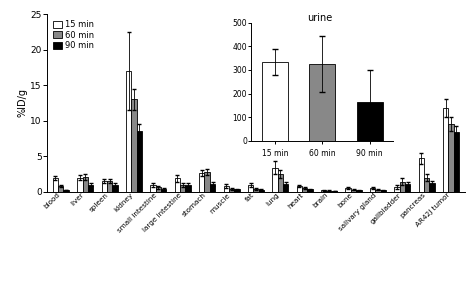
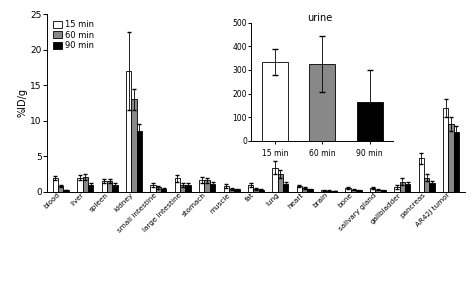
15 min/stomach: 2.6 -> 1.7
60 min/stomach: 2.8 -> 1.6
